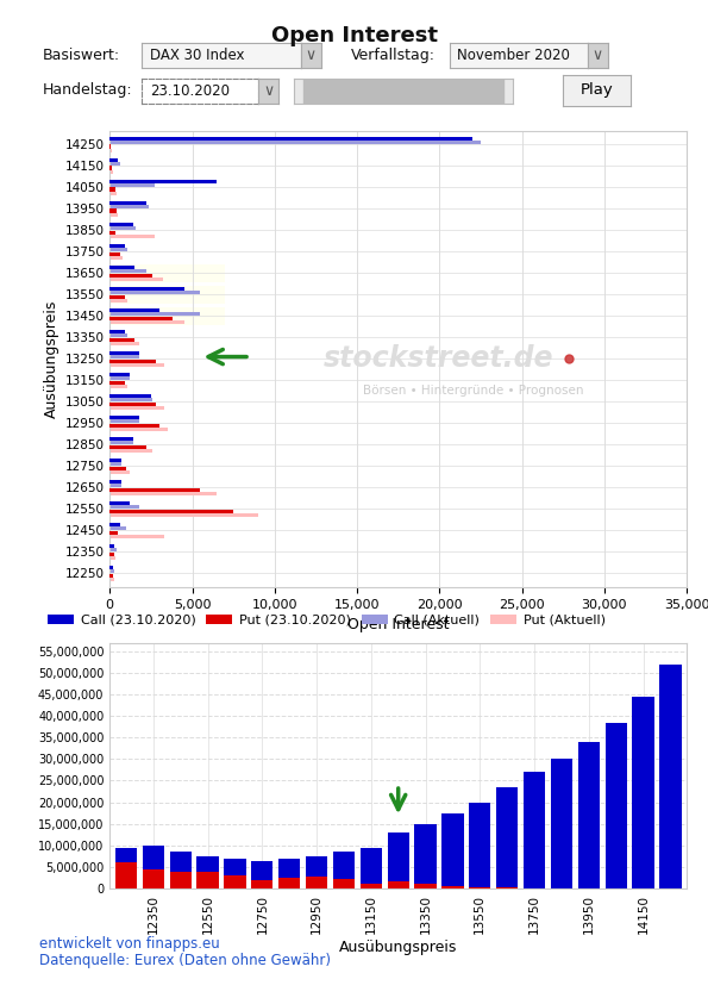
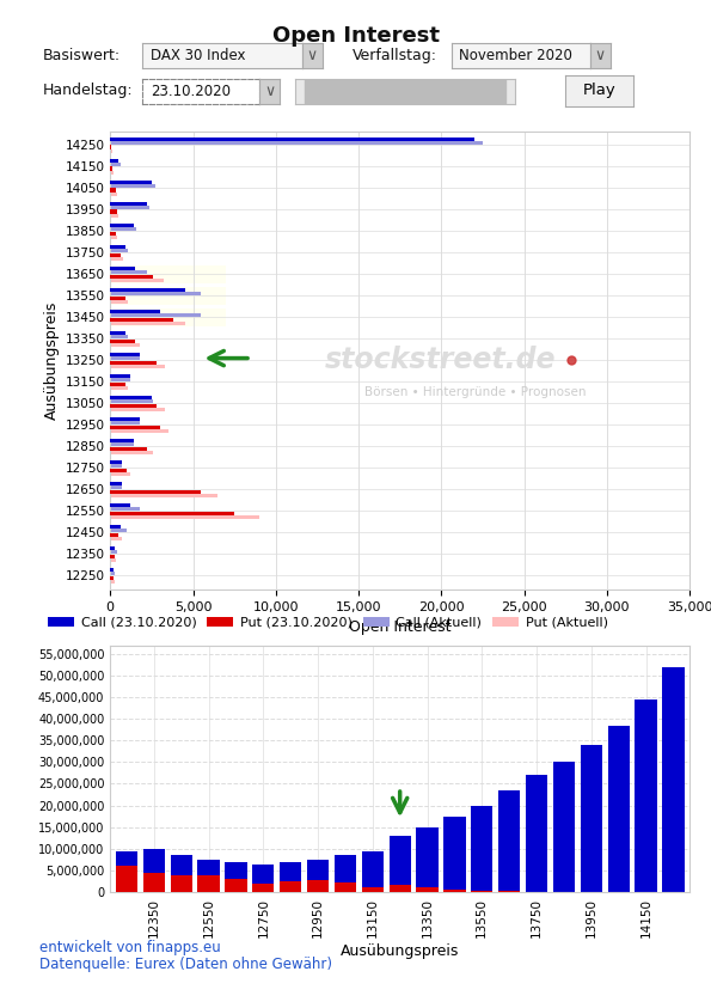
Call (23.10.2020)/14050: 6,500 -> 2,500
Put (Aktuell)/13850: 2,700 -> 400
Put (Aktuell)/12450: 3,300 -> 700
